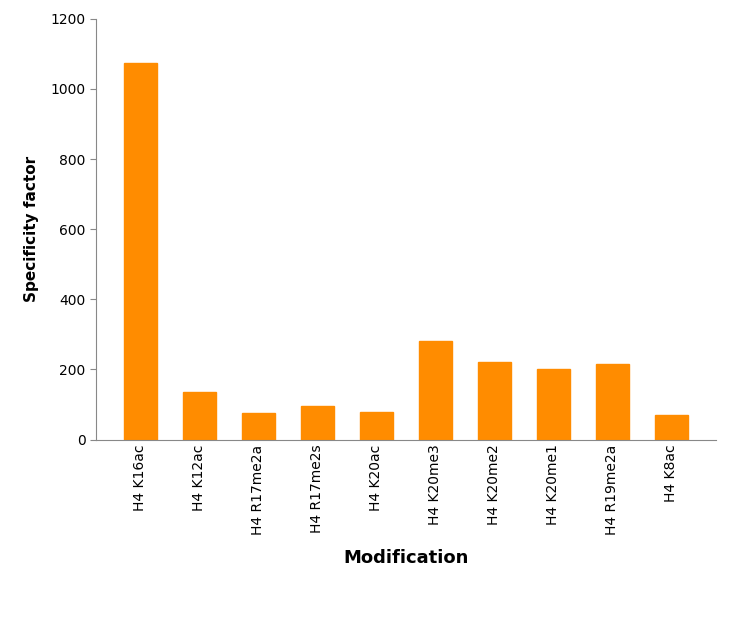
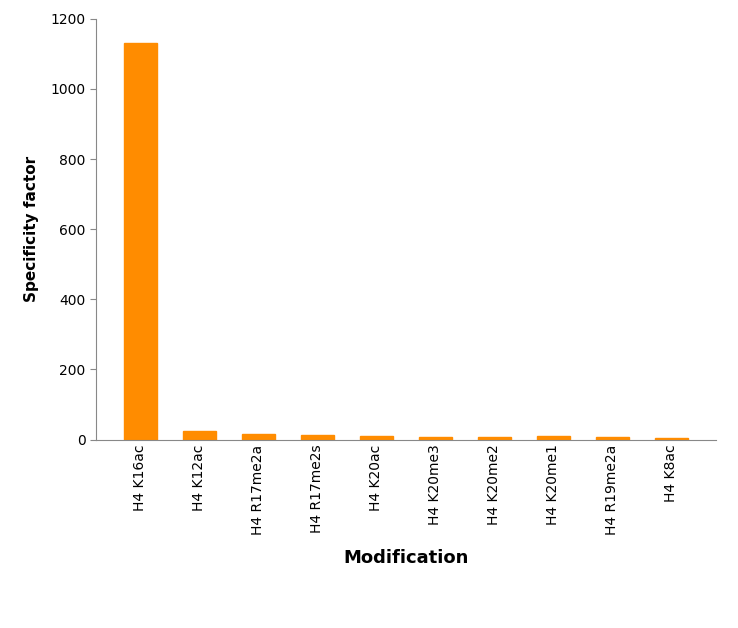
H4 K16ac: 1075 -> 1130
H4 K12ac: 135 -> 25
H4 R17me2a: 75 -> 15
H4 R17me2s: 95 -> 14
H4 K20ac: 80 -> 11
H4 K20me3: 280 -> 8
H4 K20me2: 220 -> 7
H4 K20me1: 200 -> 9
H4 R19me2a: 215 -> 6
H4 K8ac: 70 -> 5
